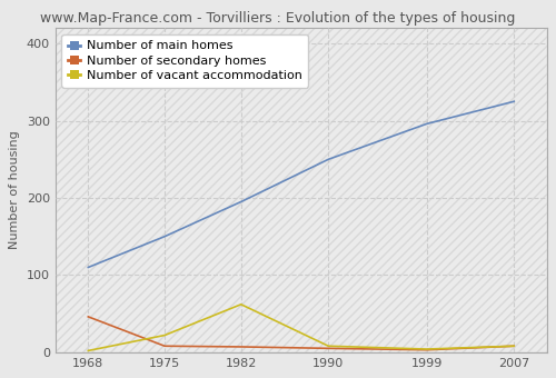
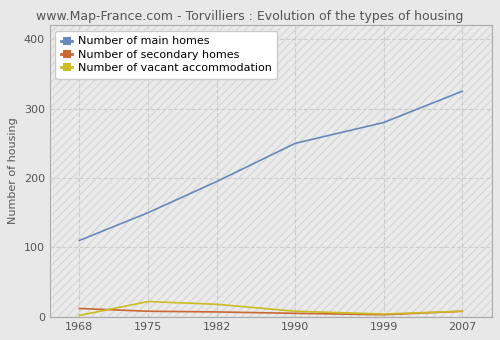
Number of secondary homes/1968: 46 -> 12
Number of vacant accommodation/1982: 62 -> 18
Number of main homes/1999: 296 -> 280
